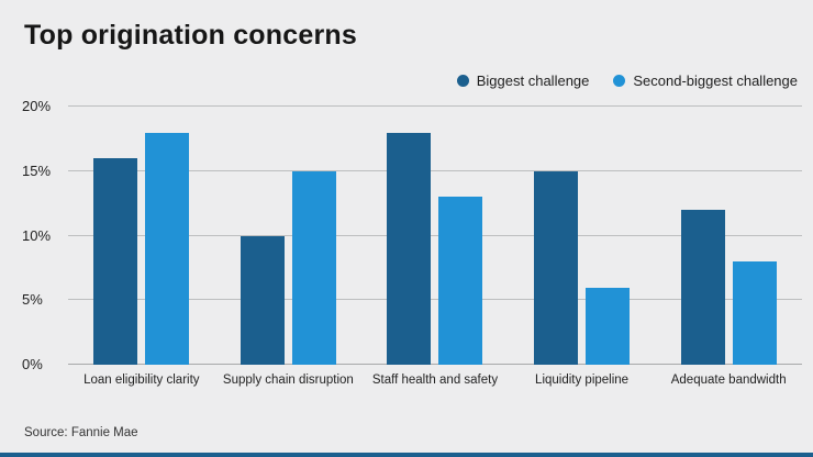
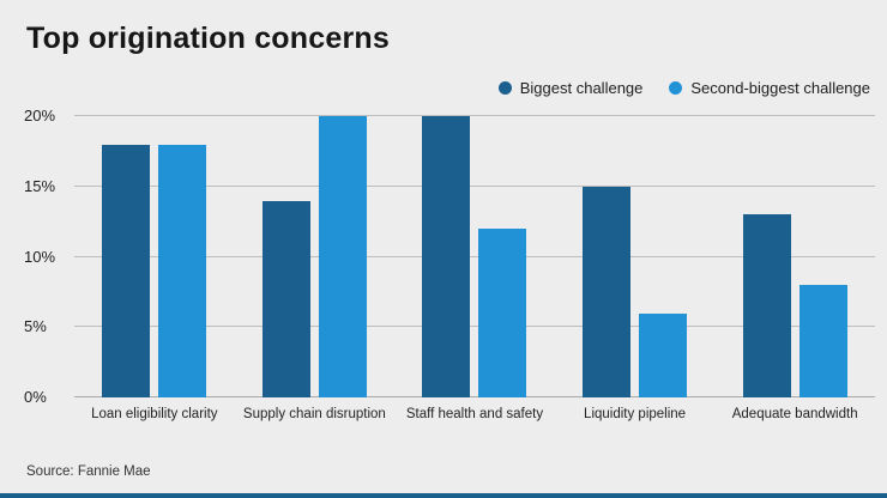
Biggest challenge/Loan eligibility clarity: 16% -> 18%
Biggest challenge/Supply chain disruption: 10% -> 14%
Second-biggest challenge/Supply chain disruption: 15% -> 20%
Biggest challenge/Staff health and safety: 18% -> 20%
Second-biggest challenge/Staff health and safety: 13% -> 12%
Biggest challenge/Adequate bandwidth: 12% -> 13%
